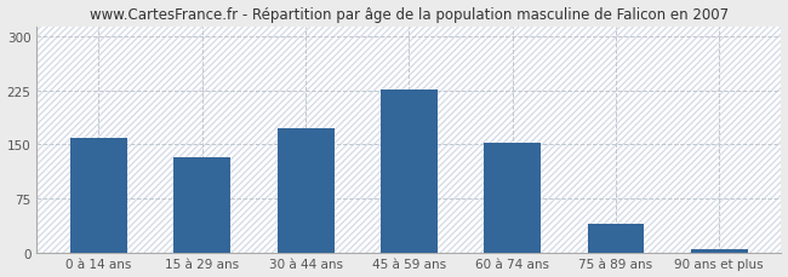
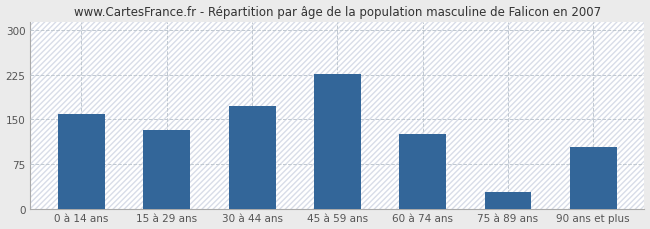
60 à 74 ans: 153 -> 126
75 à 89 ans: 40 -> 28
90 ans et plus: 5 -> 104
